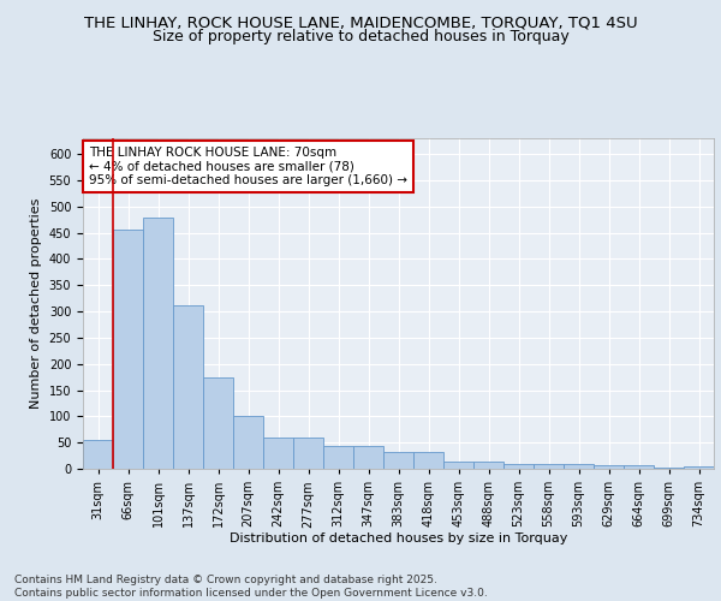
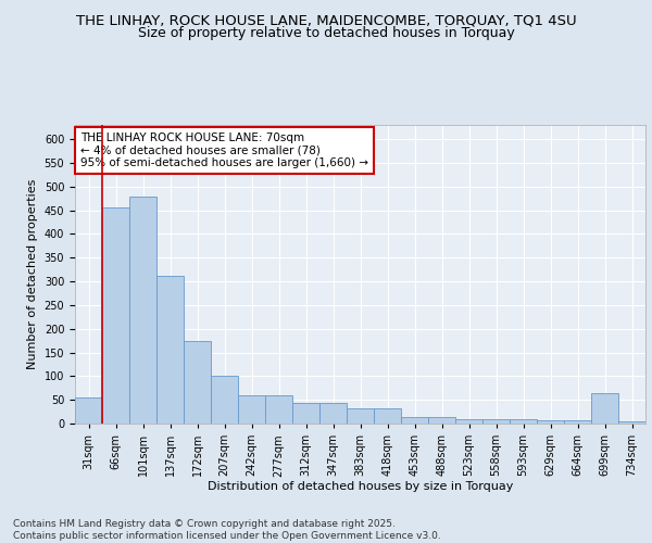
699sqm: 3 -> 65
